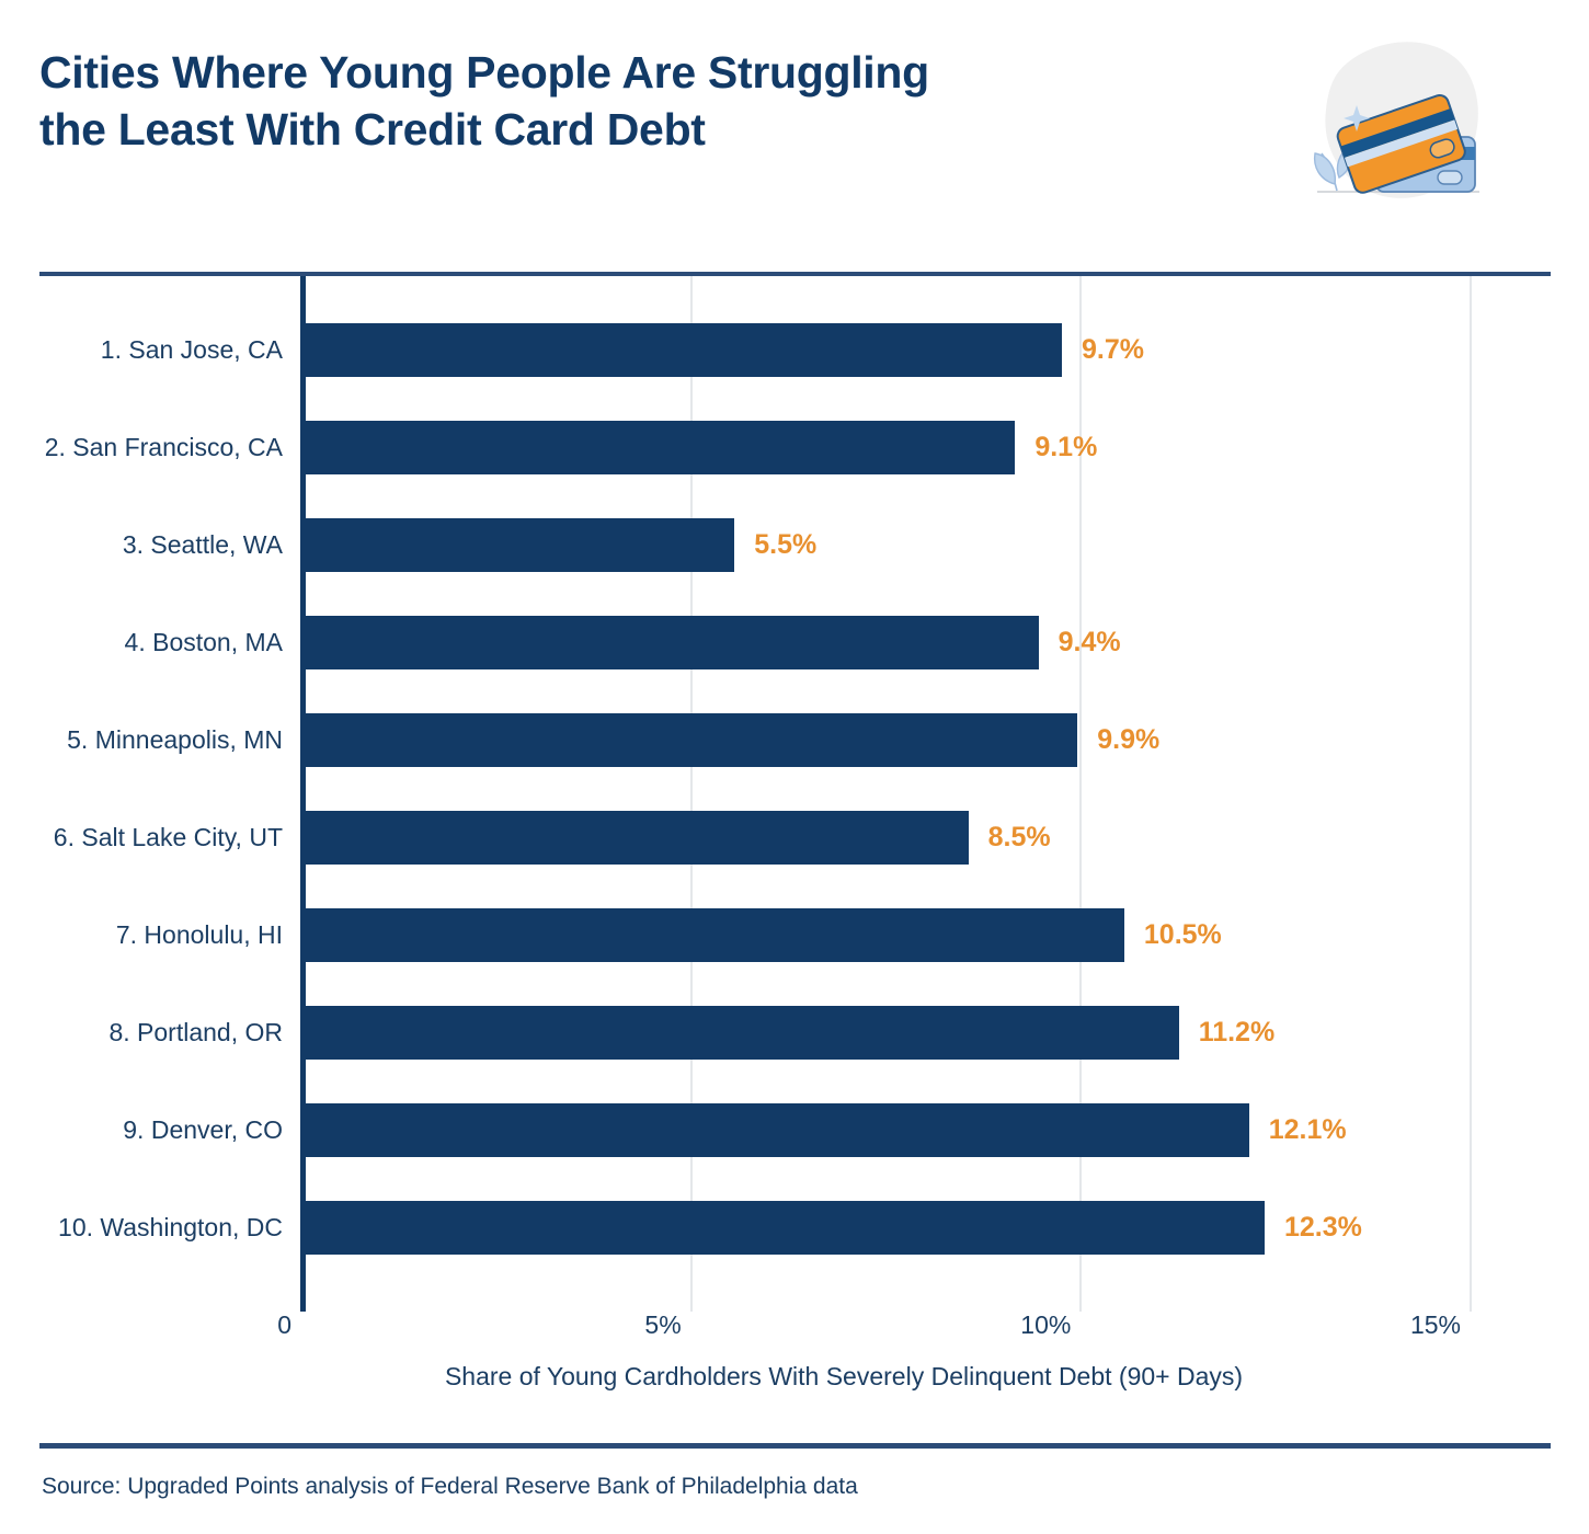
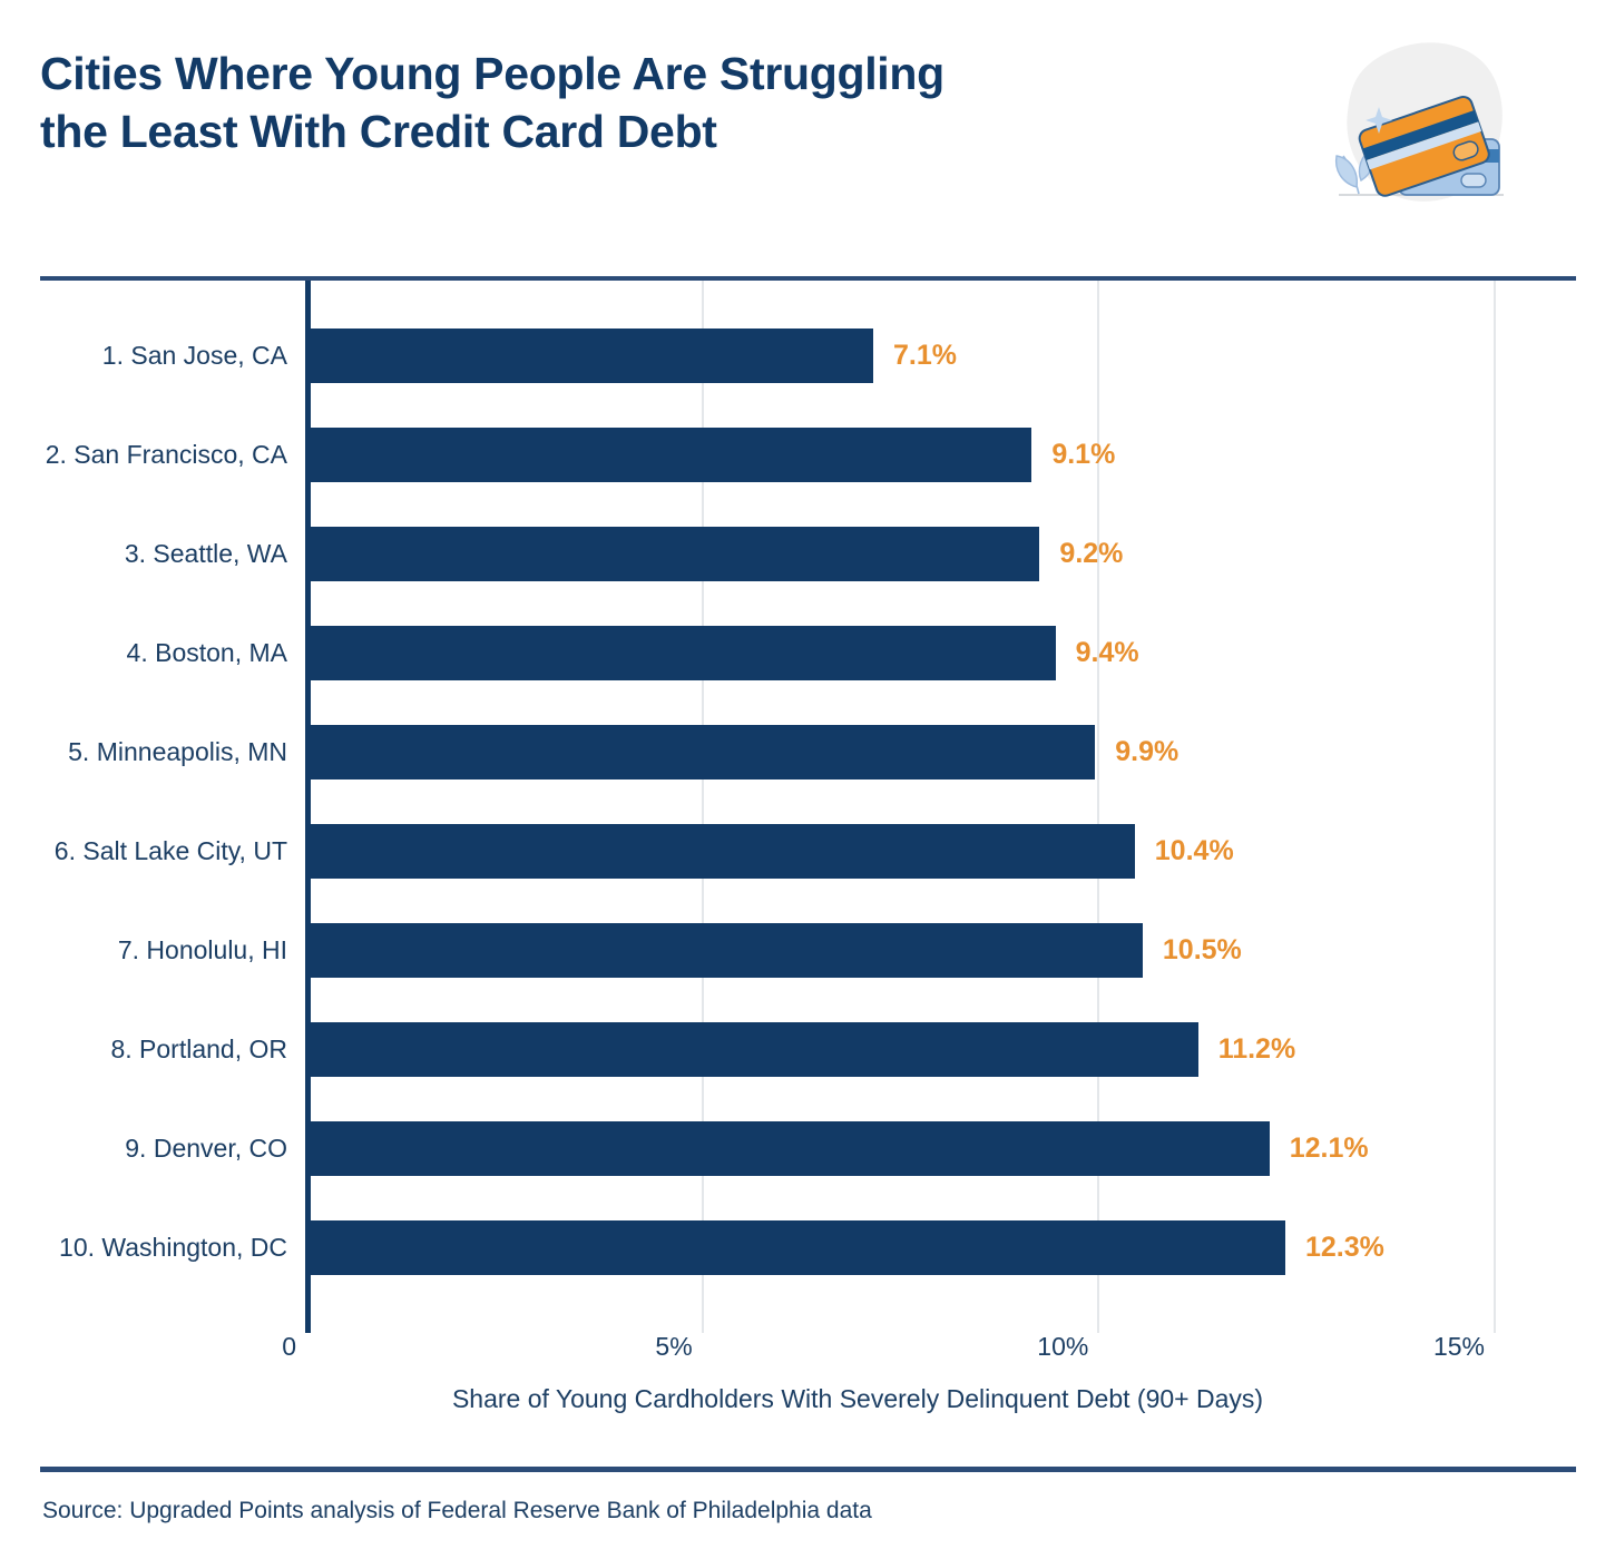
1. San Jose, CA: 9.7% -> 7.1%
3. Seattle, WA: 5.5% -> 9.2%
6. Salt Lake City, UT: 8.5% -> 10.4%
